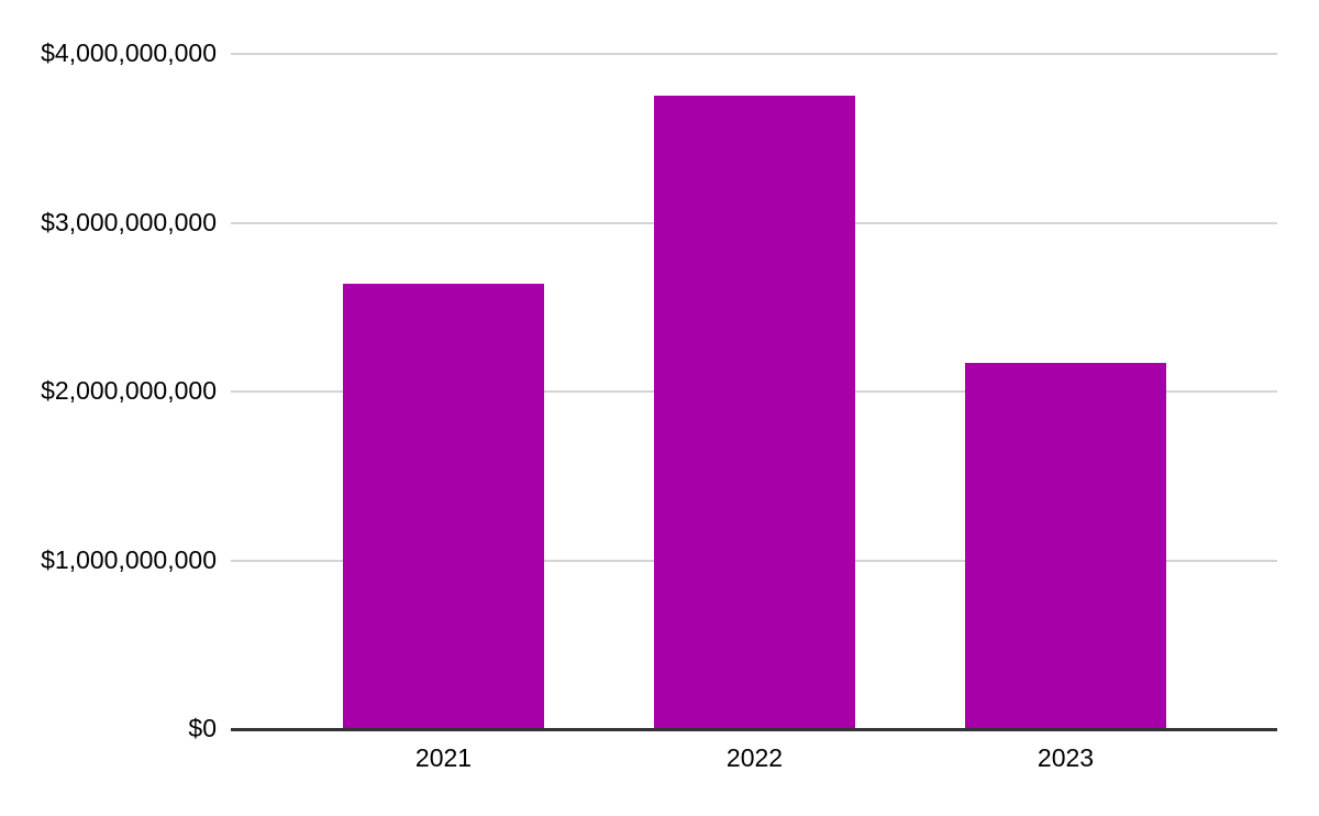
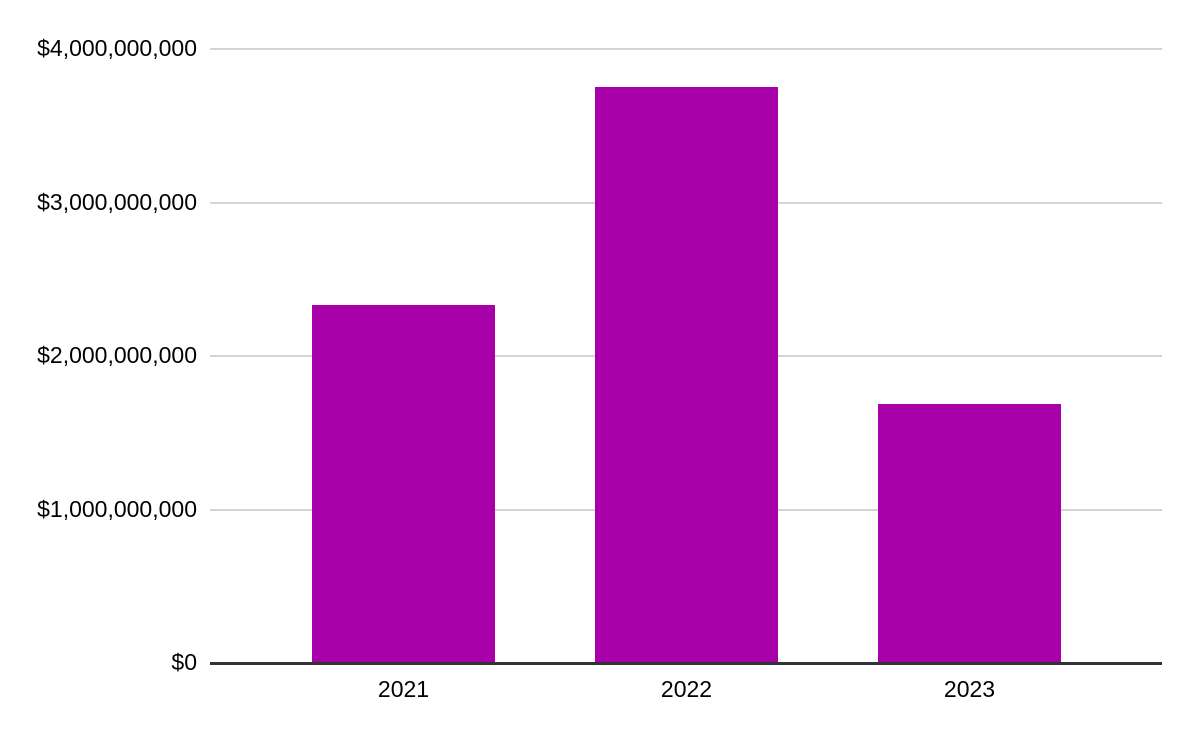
2021: $2640000000 -> $2330000000
2023: $2170000000 -> $1690000000
